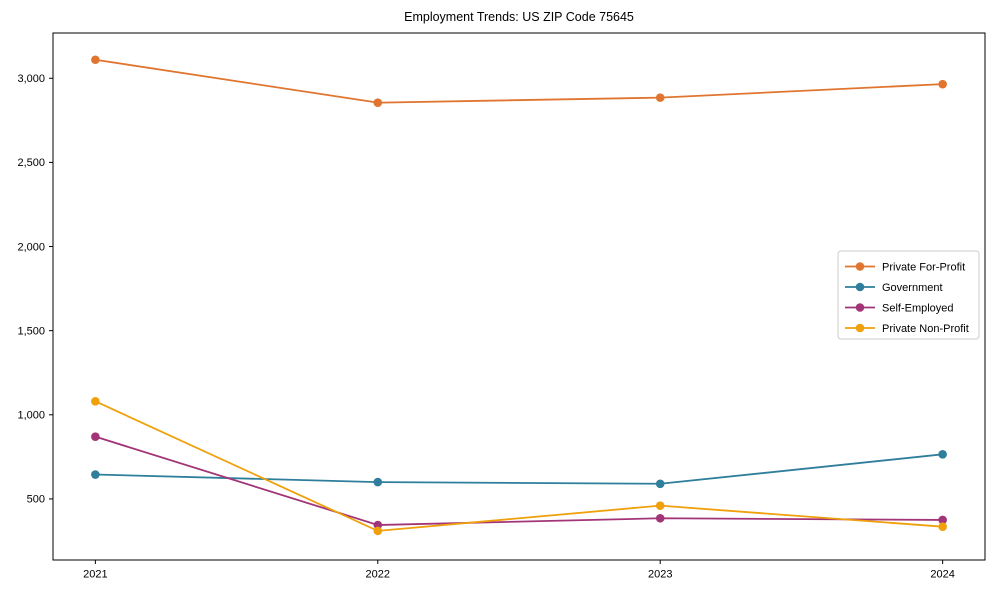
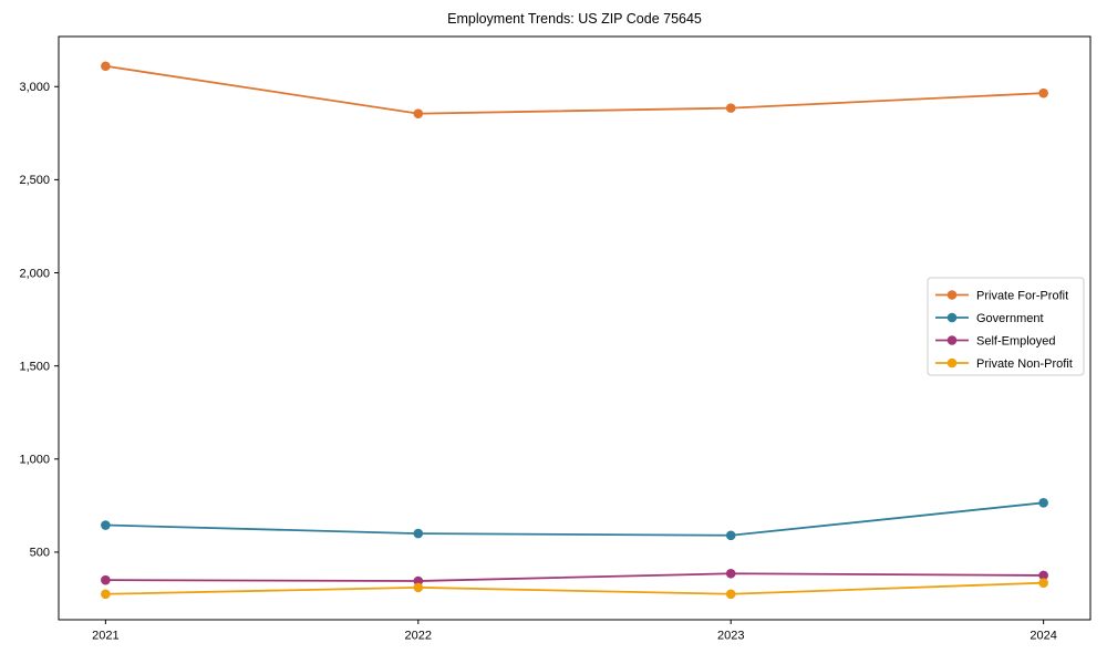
Self-Employed/2021: 870 -> 350
Private Non-Profit/2021: 1080 -> 280
Private Non-Profit/2023: 460 -> 280
